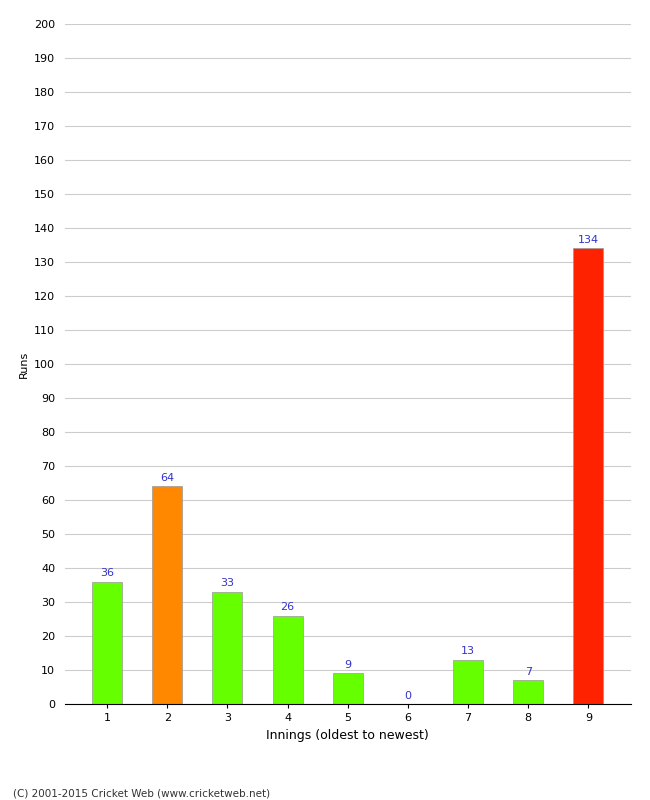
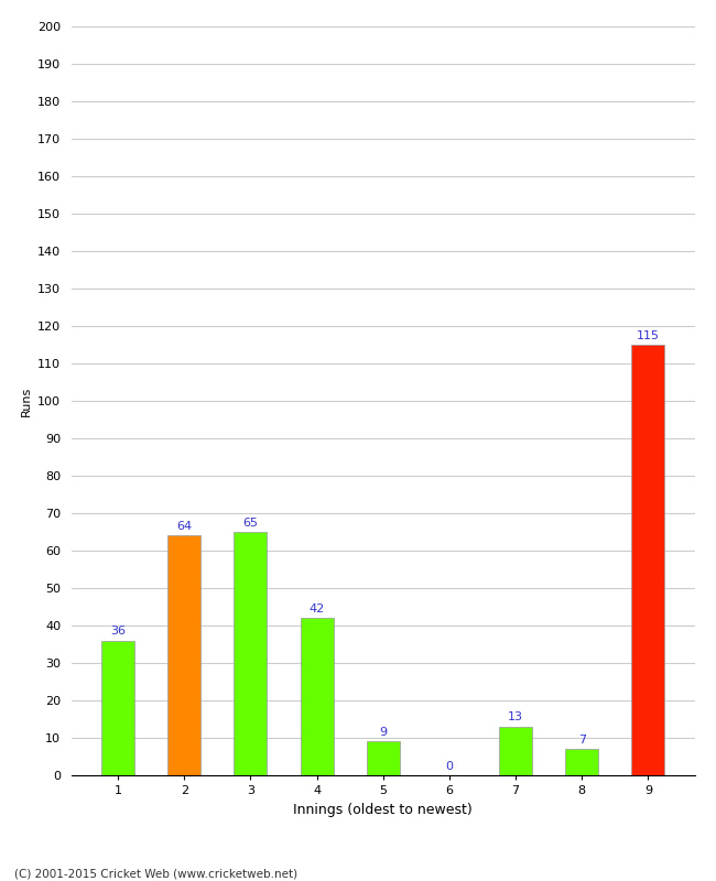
3: 33 -> 65
4: 26 -> 42
9: 134 -> 115
